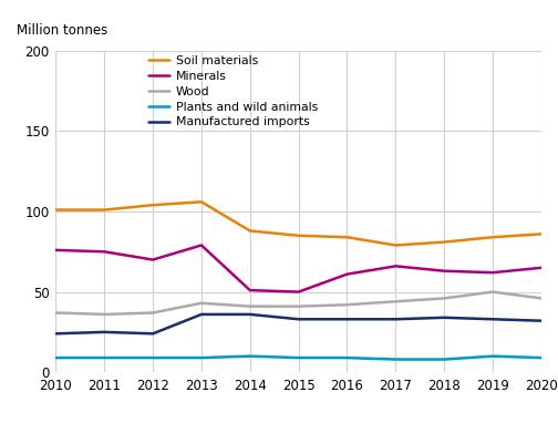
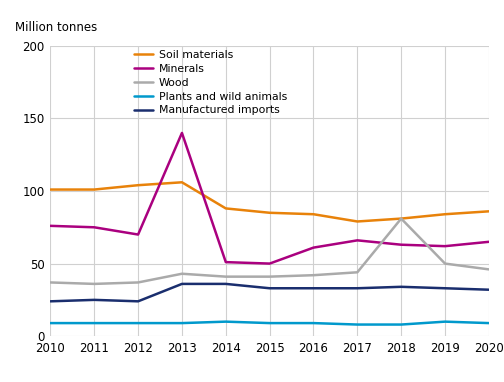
Minerals/2013: 79 -> 140
Wood/2018: 46 -> 81
